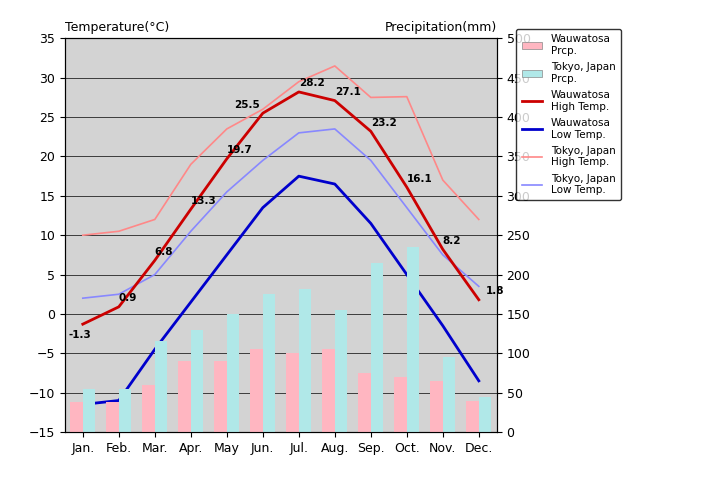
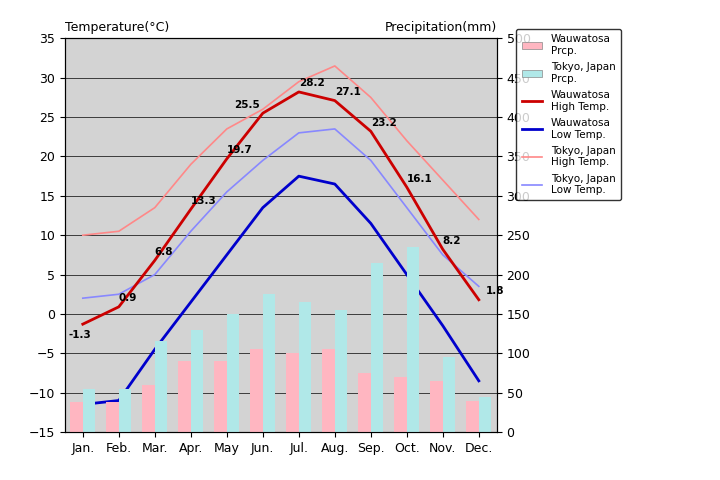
Tokyo, Japan High Temp./Mar.: 12.0 -> 13.5
Tokyo, Japan Prcp./Jul.: 182 -> 165
Tokyo, Japan High Temp./Oct.: 27.6 -> 22.0
